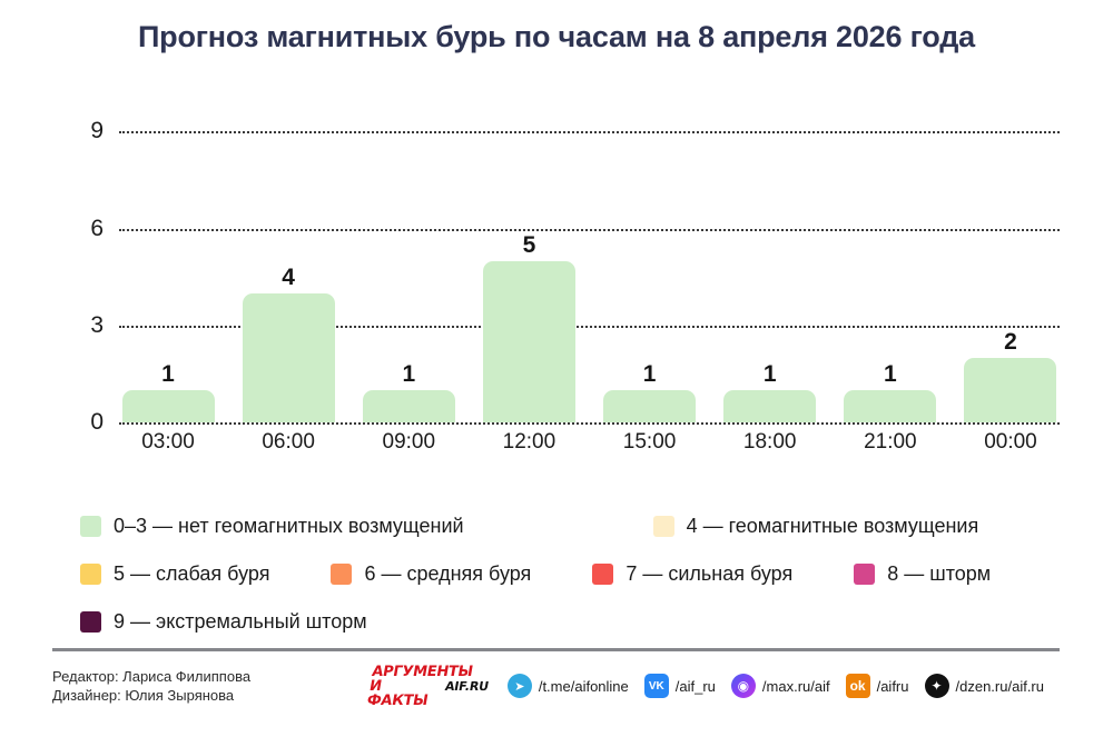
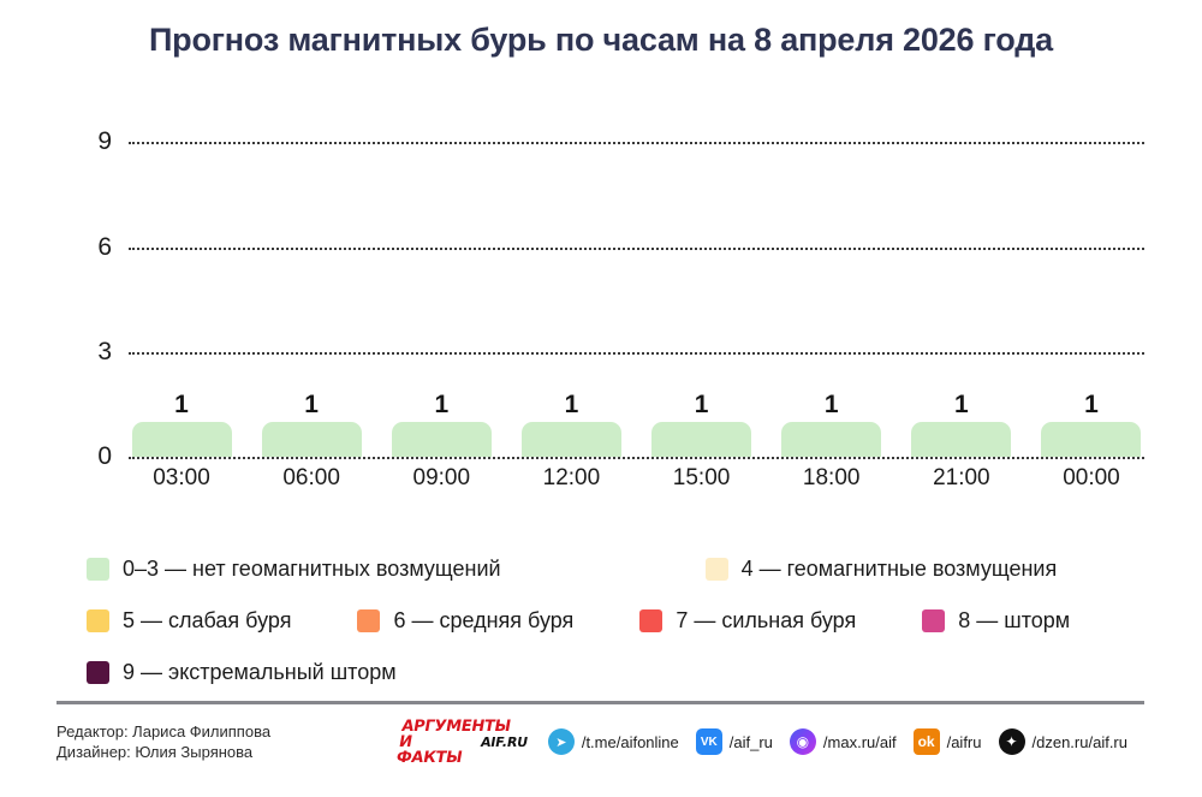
06:00: 4 -> 1
12:00: 5 -> 1
00:00: 2 -> 1
